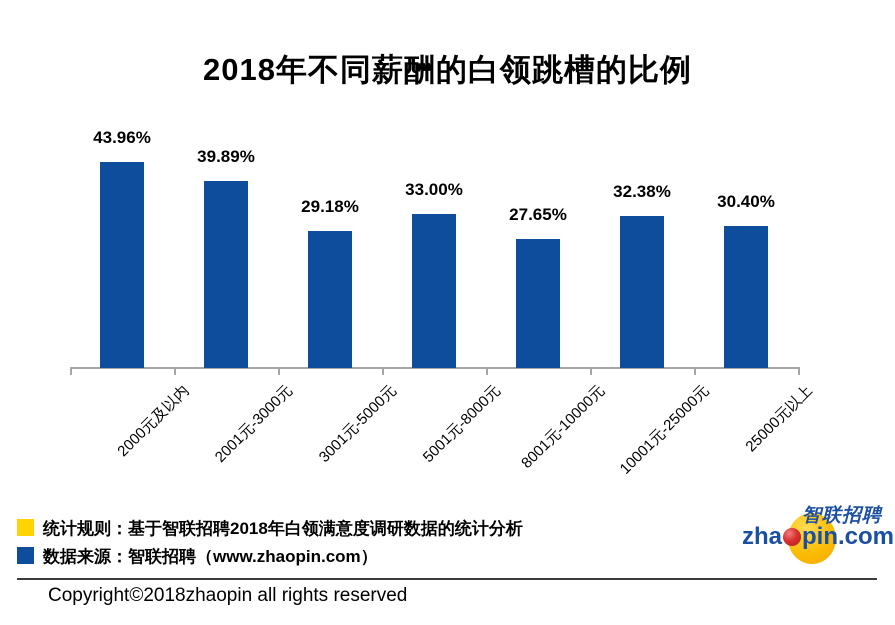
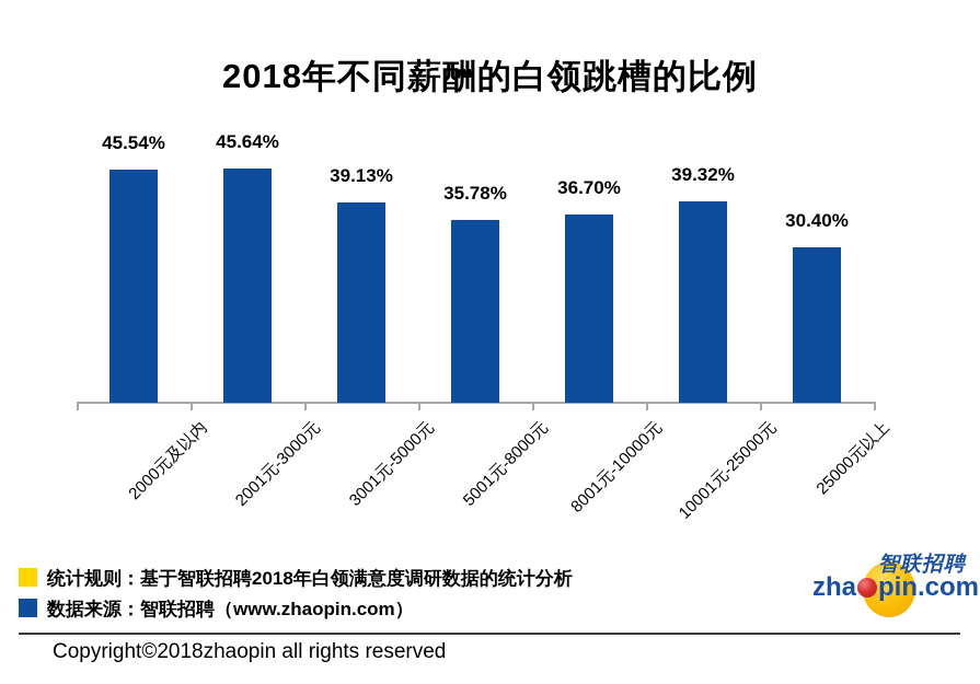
2000元及以内: 43.96% -> 45.54%
2001元-3000元: 39.89% -> 45.64%
3001元-5000元: 29.18% -> 39.13%
5001元-8000元: 33.00% -> 35.78%
8001元-10000元: 27.65% -> 36.70%
10001元-25000元: 32.38% -> 39.32%
